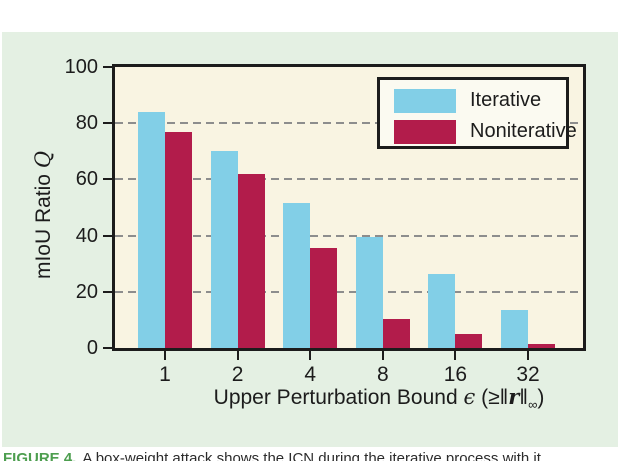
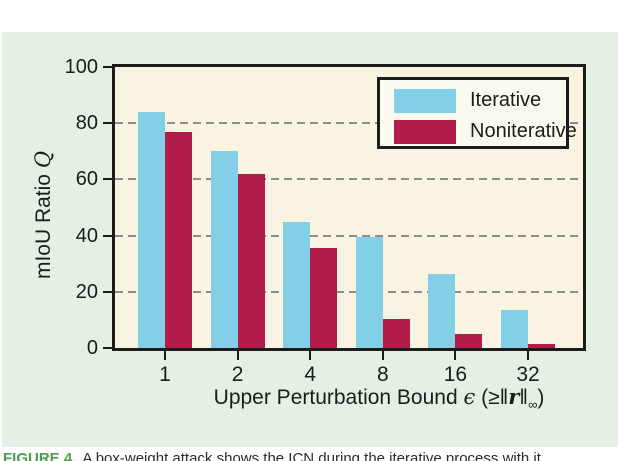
Iterative/4: 52 -> 45
